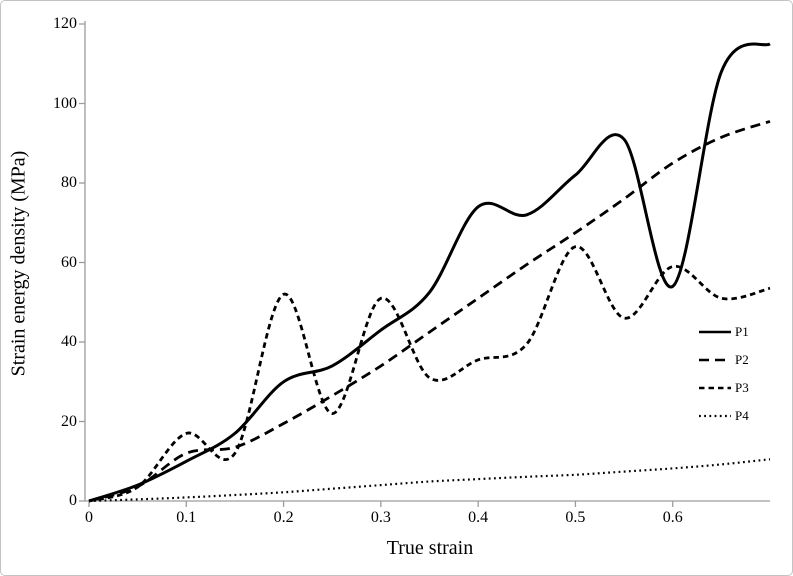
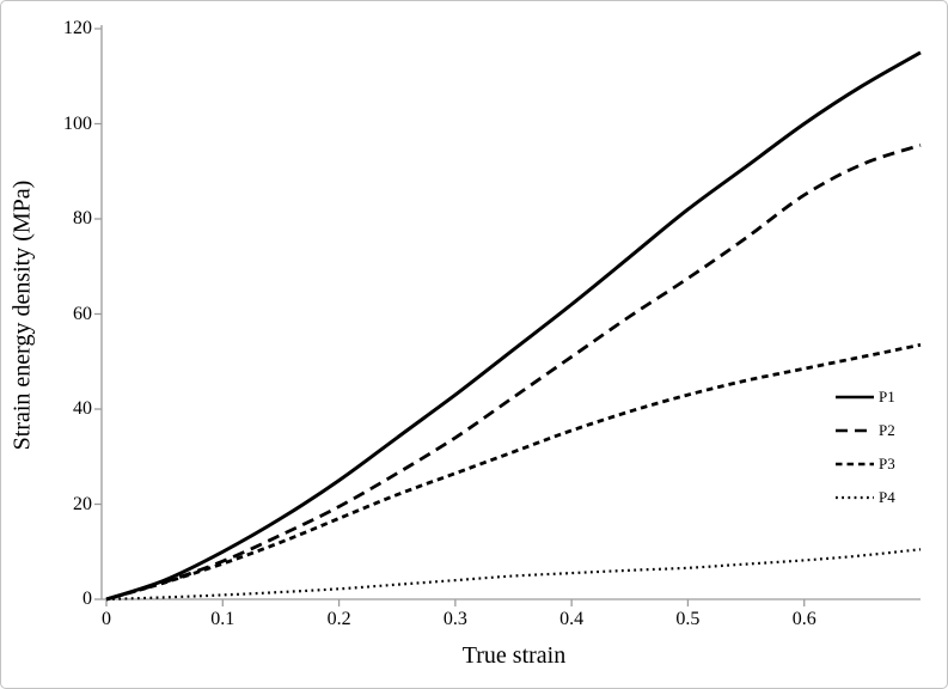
P2/0.1: 12 -> 8
P3/0.1: 17 -> 8
P1/0.2: 30 -> 25
P3/0.2: 52 -> 17
P3/0.3: 51 -> 26
P1/0.4: 74 -> 62
P3/0.5: 64 -> 43
P1/0.6: 54 -> 100
P3/0.6: 59 -> 48
